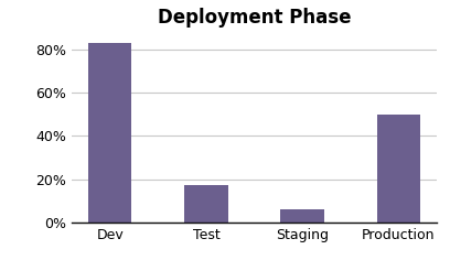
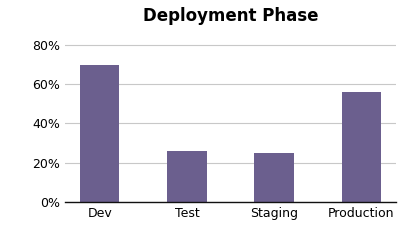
Dev: 83% -> 70%
Test: 17% -> 26%
Staging: 6% -> 25%
Production: 50% -> 56%
